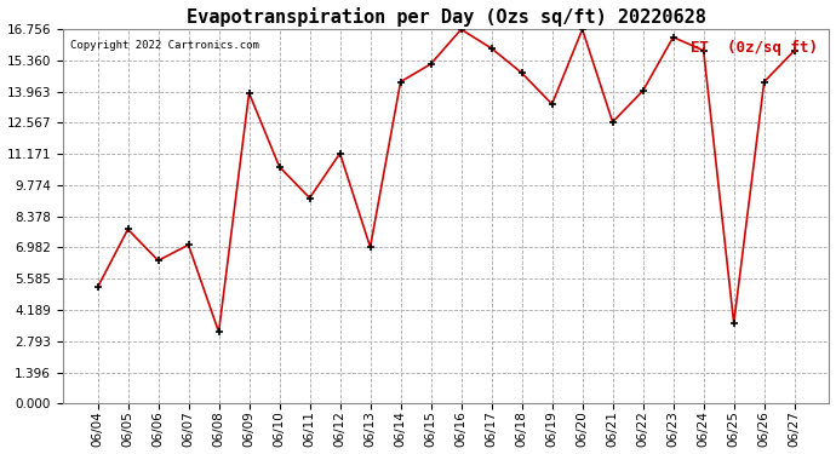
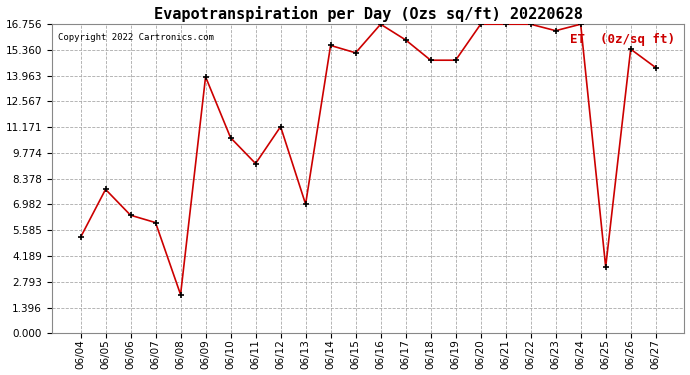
06/07: 7.1 -> 6.0
06/08: 3.2 -> 2.1
06/14: 14.4 -> 15.6
06/19: 13.4 -> 14.8
06/21: 12.6 -> 16.8
06/22: 14.0 -> 16.8
06/24: 15.8 -> 16.8
06/26: 14.4 -> 15.4
06/27: 15.8 -> 14.4
